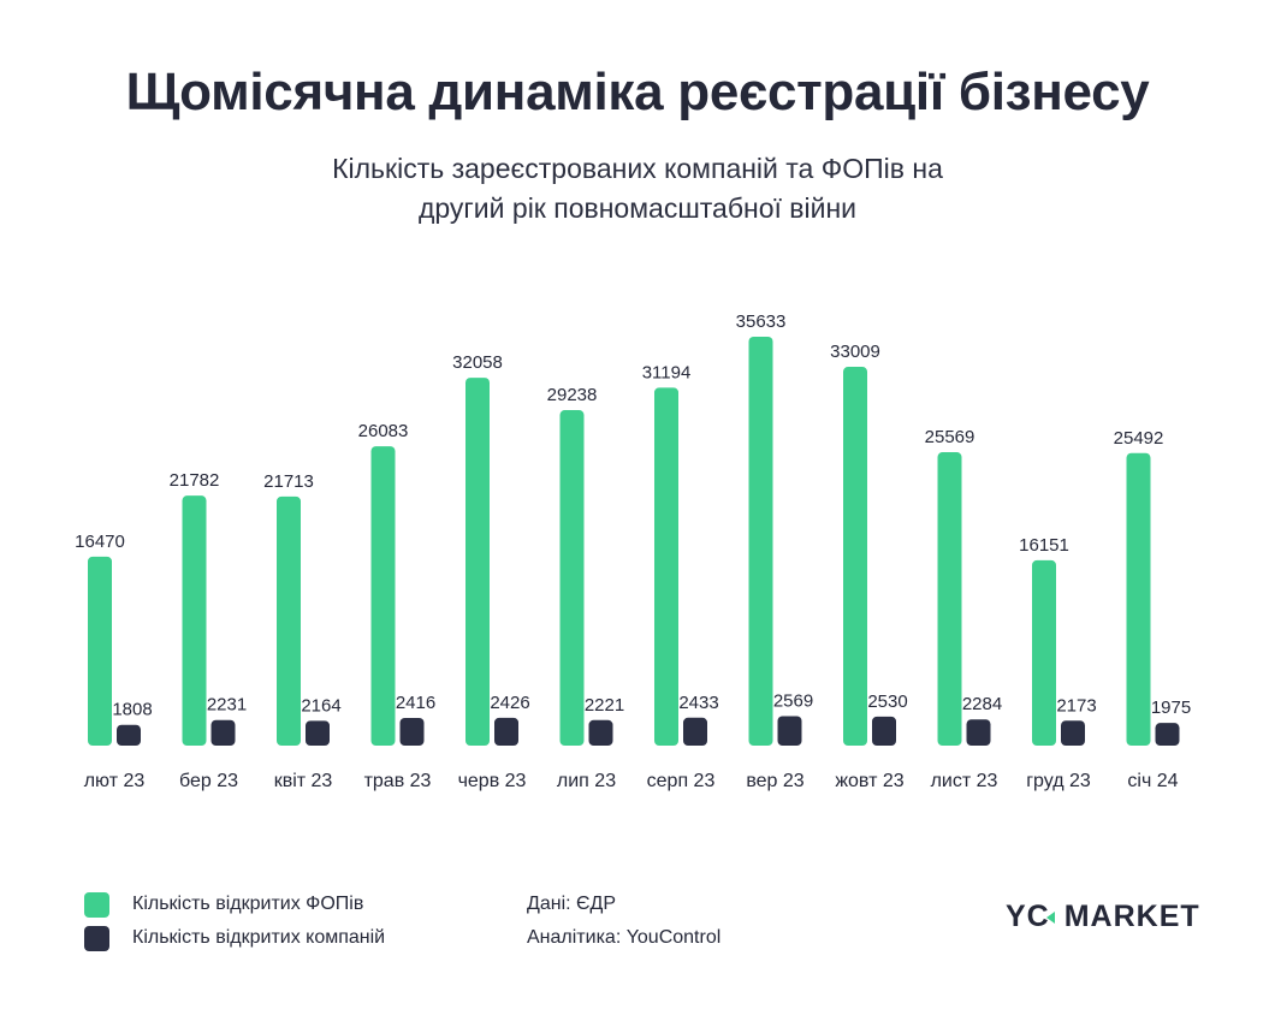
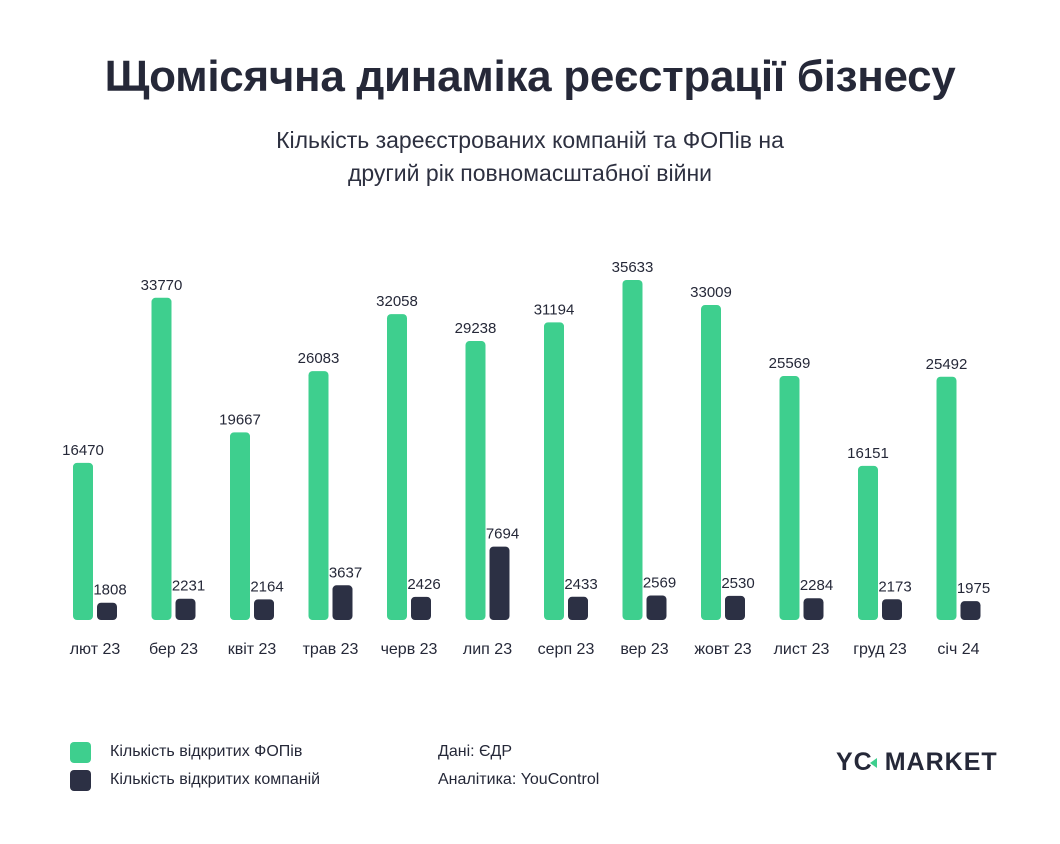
Кількість відкритих ФОПів/бер 23: 21782 -> 33770
Кількість відкритих ФОПів/квіт 23: 21713 -> 19667
Кількість відкритих компаній/трав 23: 2416 -> 3637
Кількість відкритих компаній/лип 23: 2221 -> 7694
